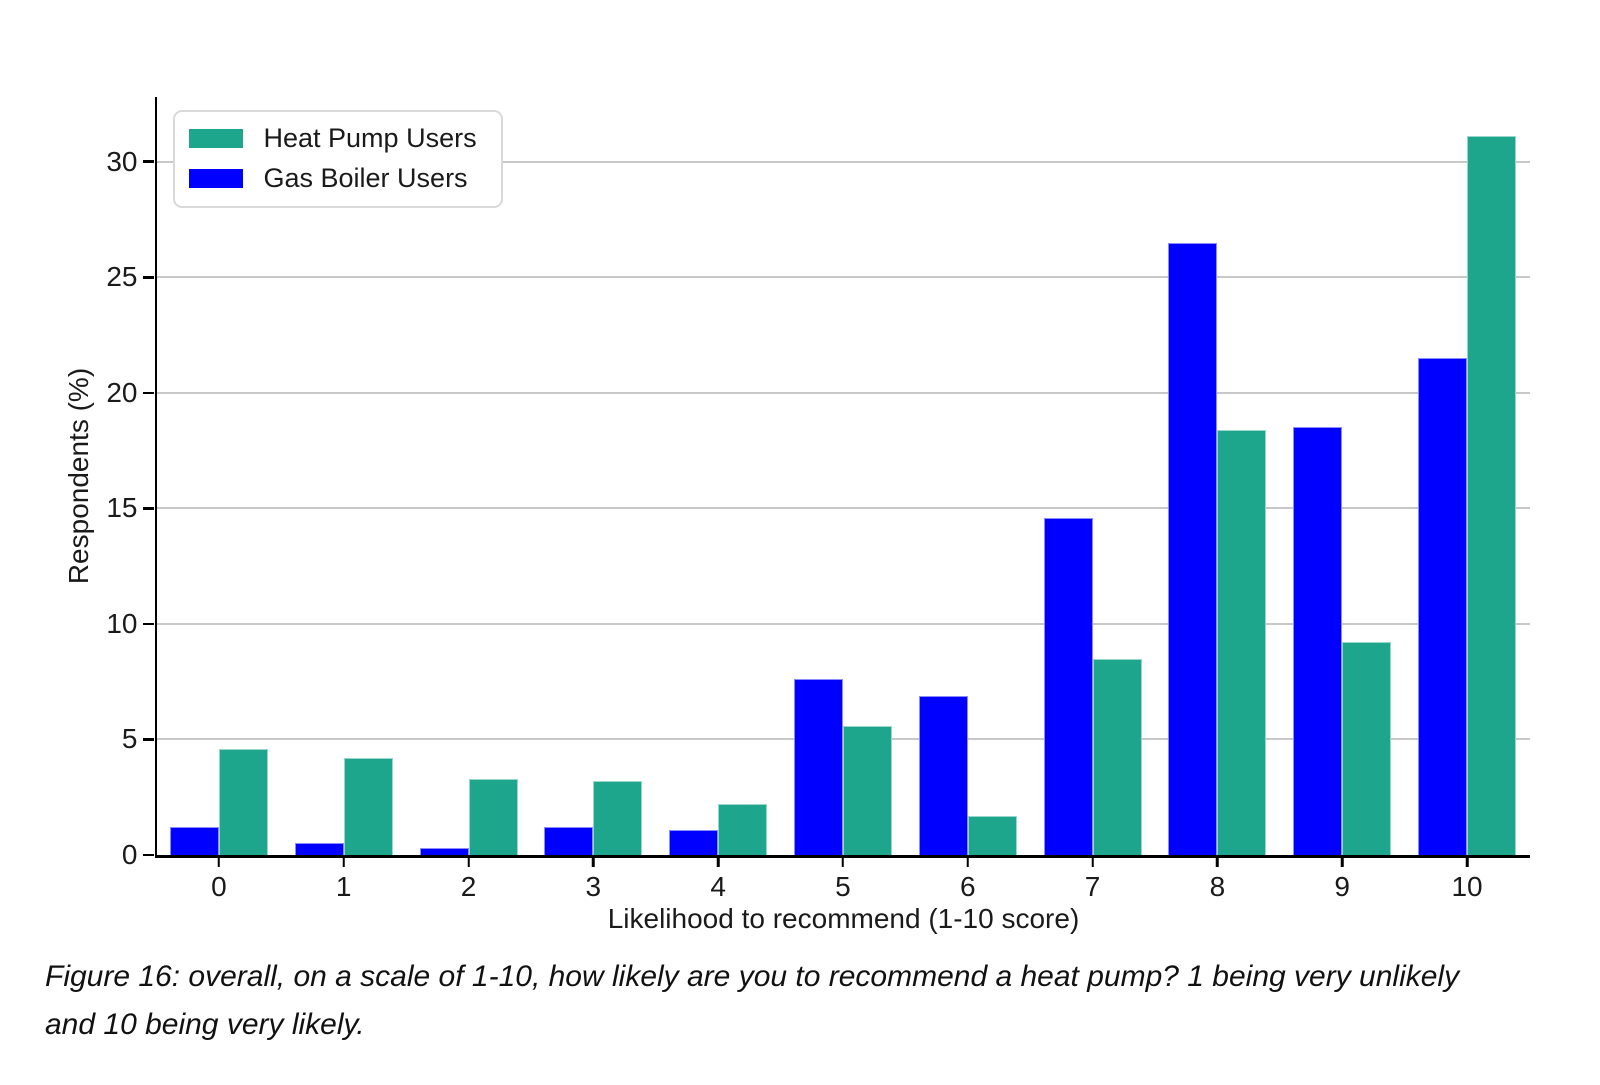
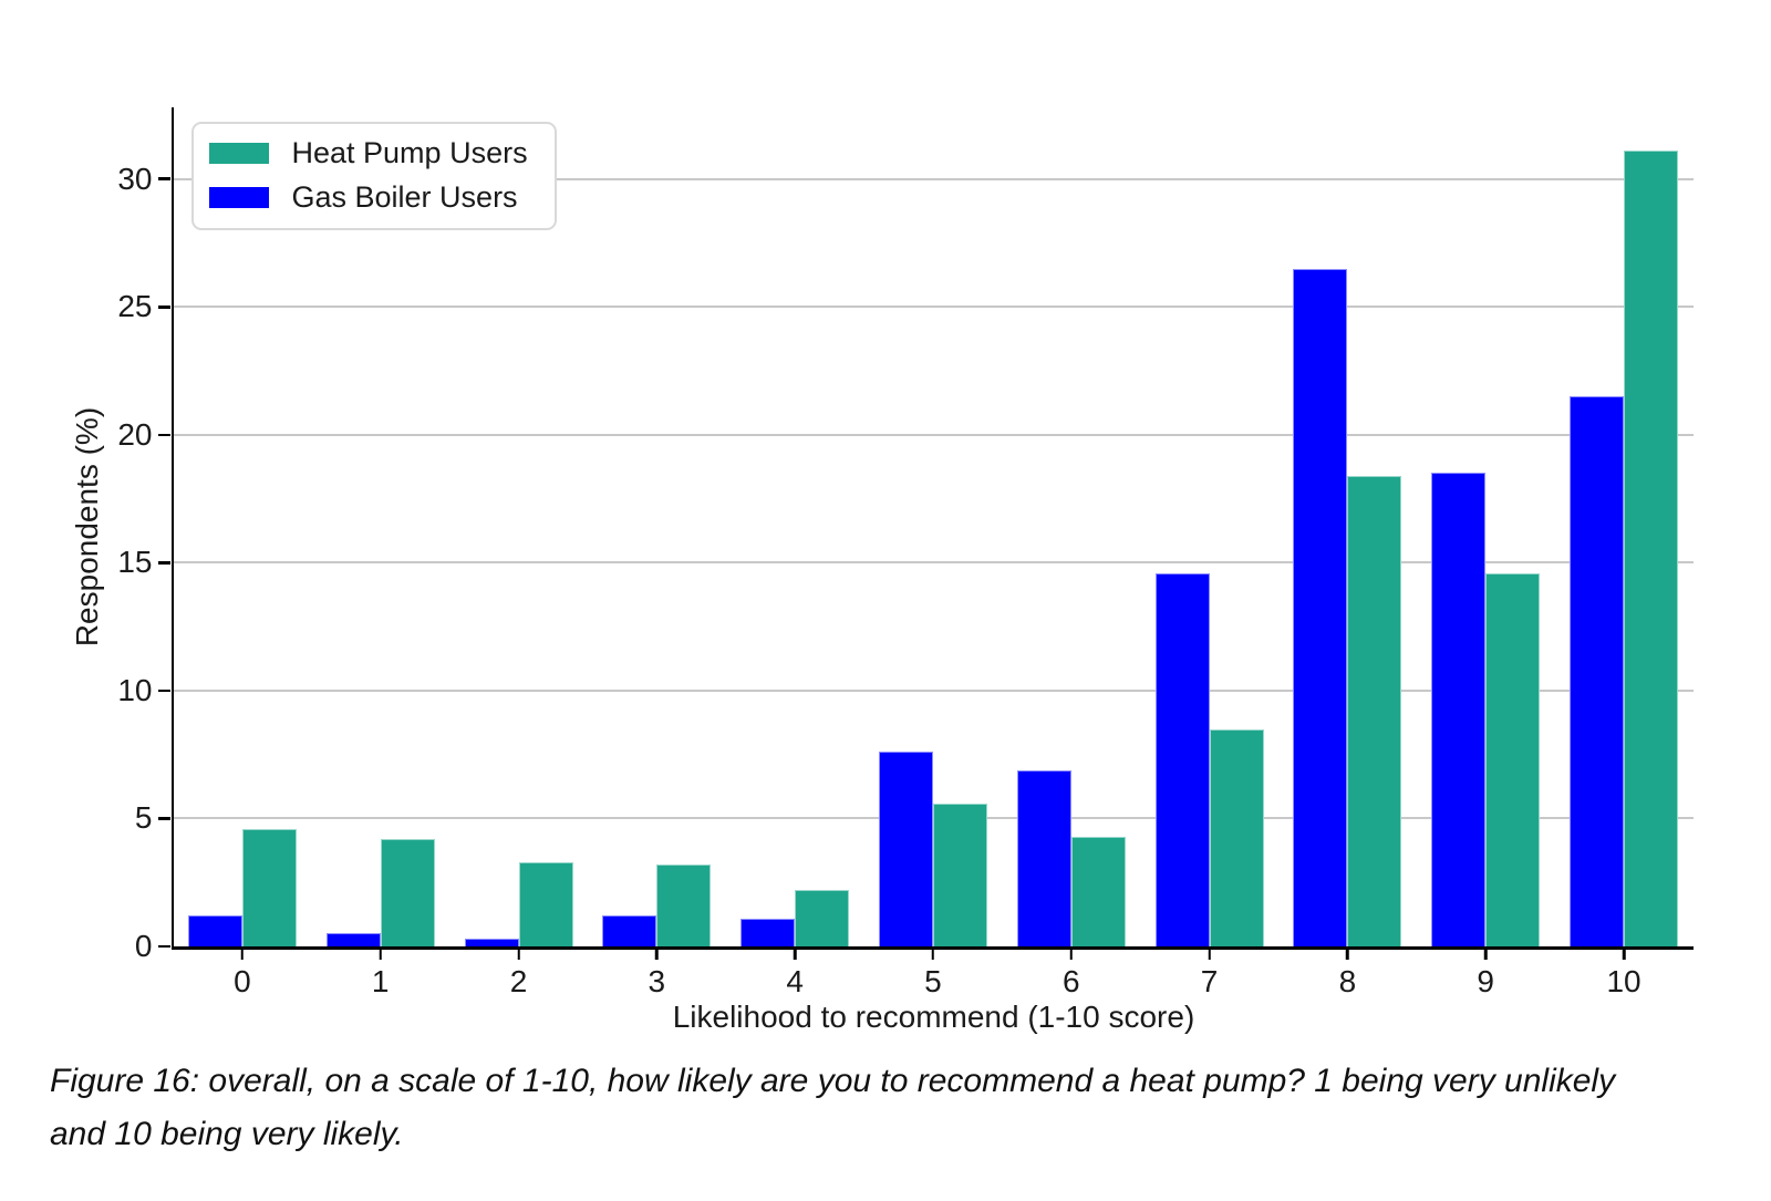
Heat Pump Users/6: 1.7 -> 4.3
Heat Pump Users/9: 9.2 -> 14.6
